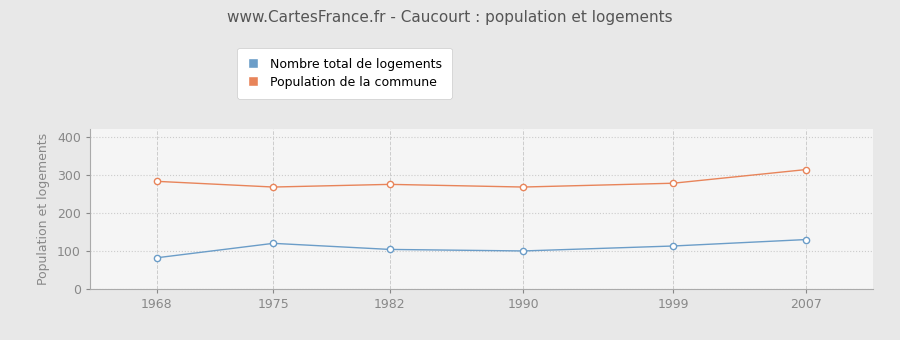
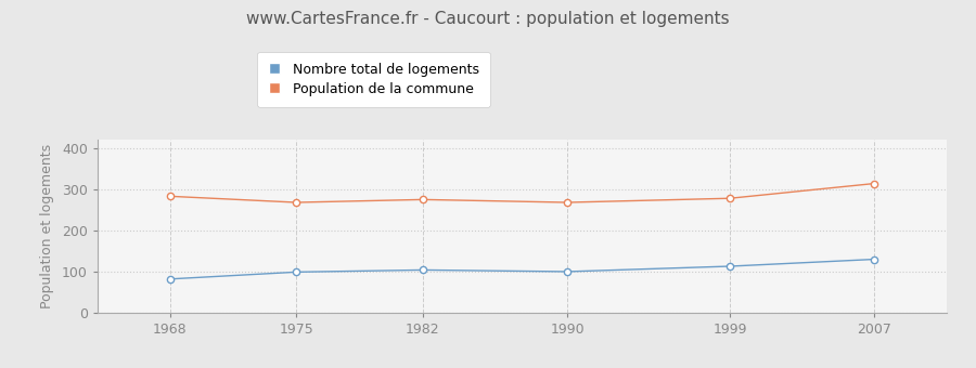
Nombre total de logements/1975: 120 -> 99
